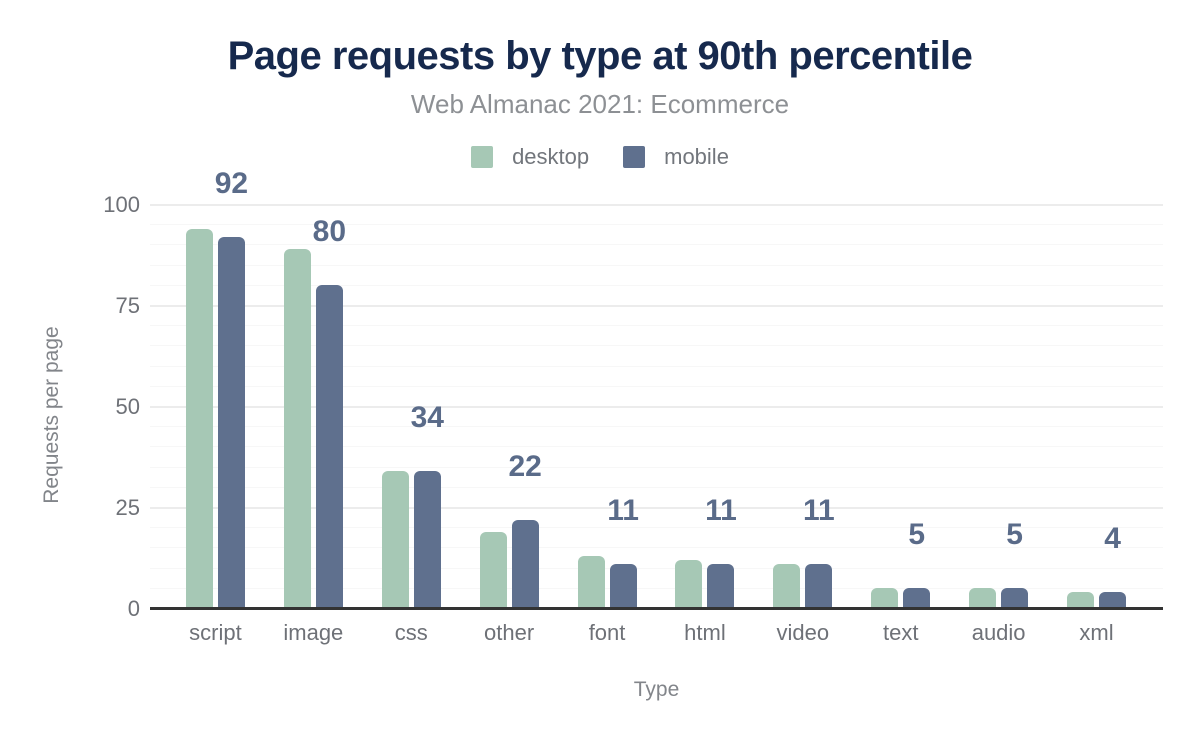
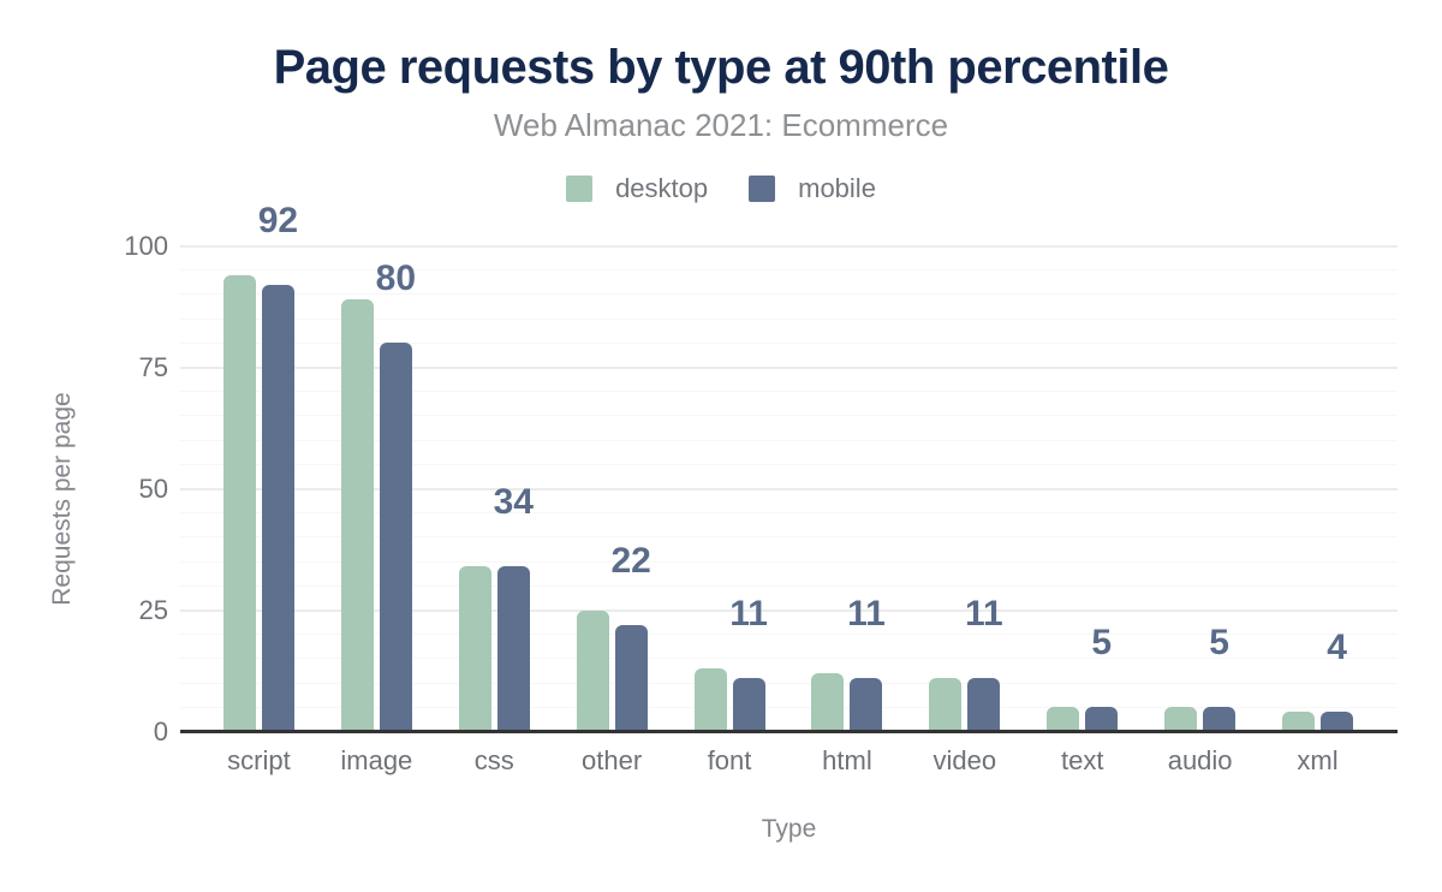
desktop/other: 19 -> 25
